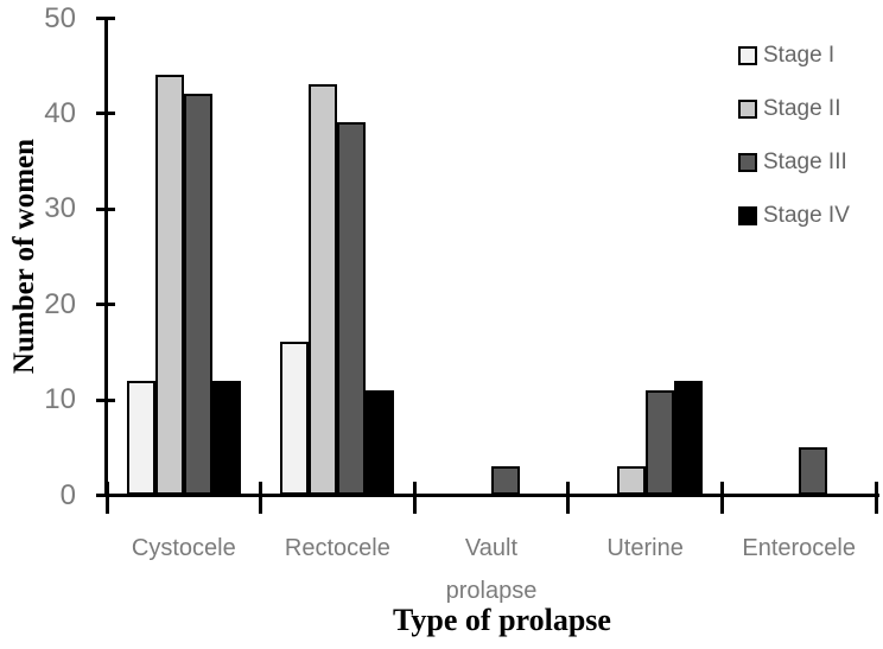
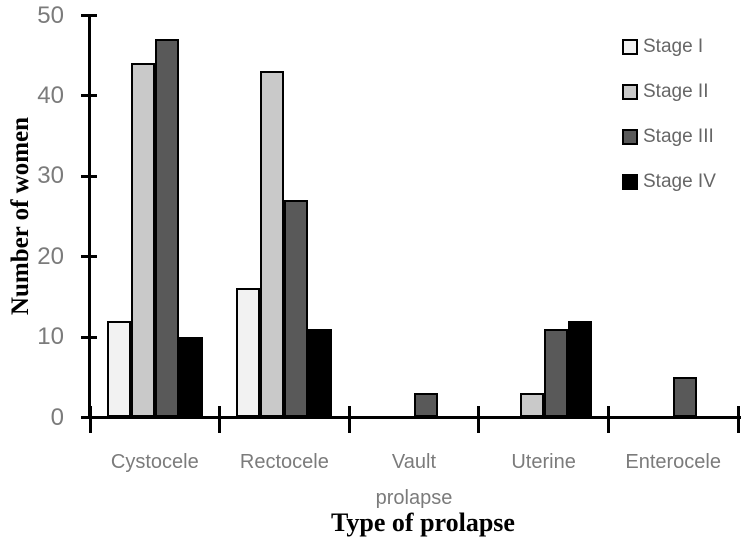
Stage III/Cystocele: 42 -> 47
Stage IV/Cystocele: 12 -> 10
Stage III/Rectocele: 39 -> 27
